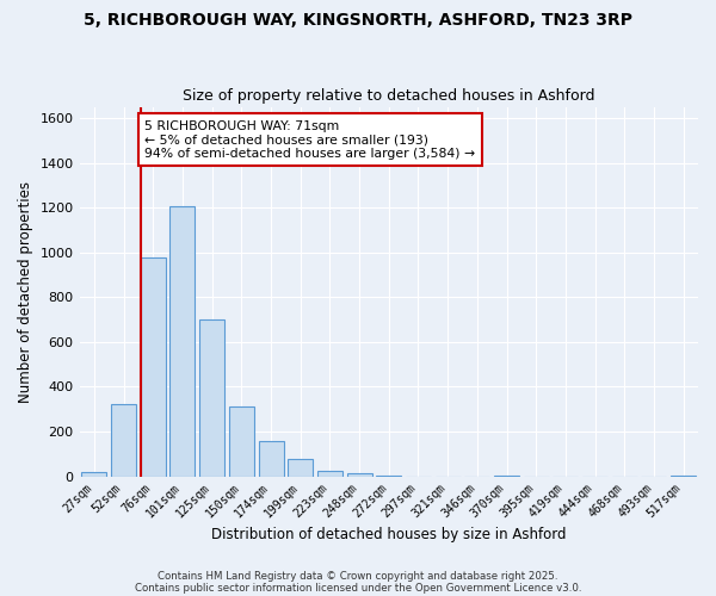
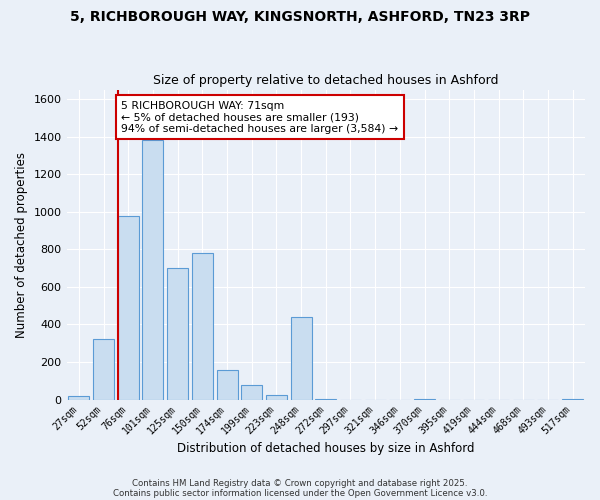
101sqm: 1200 -> 1380
150sqm: 310 -> 780
248sqm: 20 -> 440
